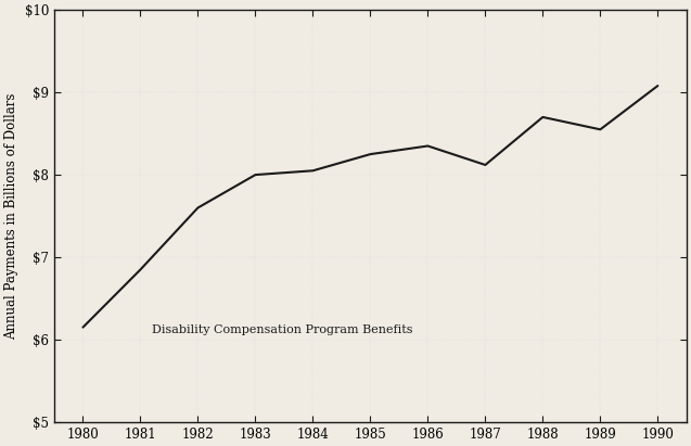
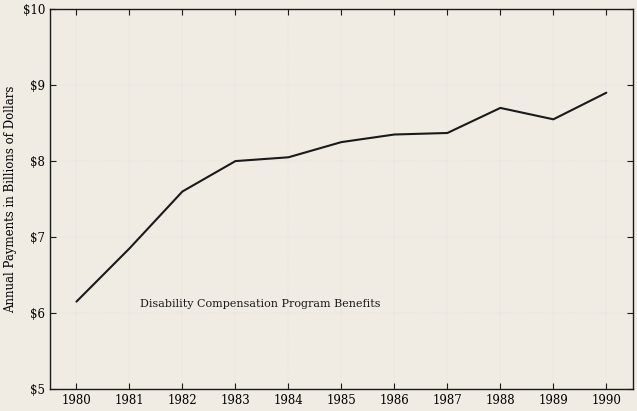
1987: $8.12 -> $8.37
1990: $9.08 -> $8.90
